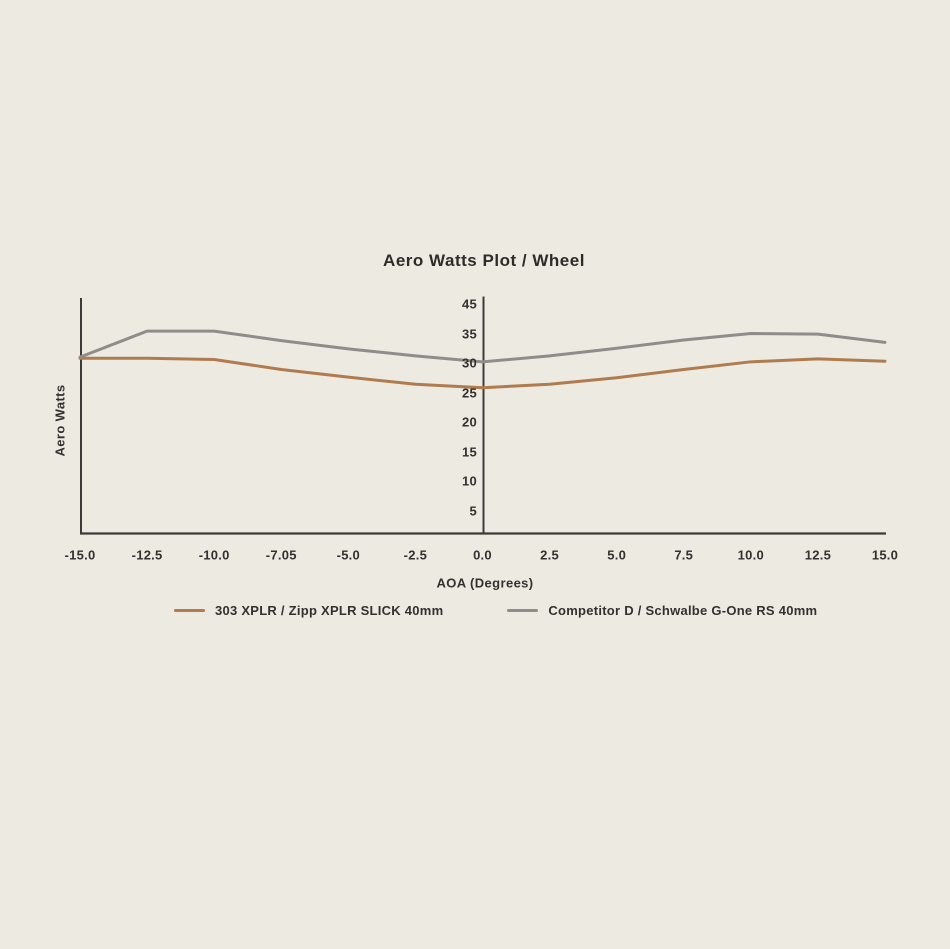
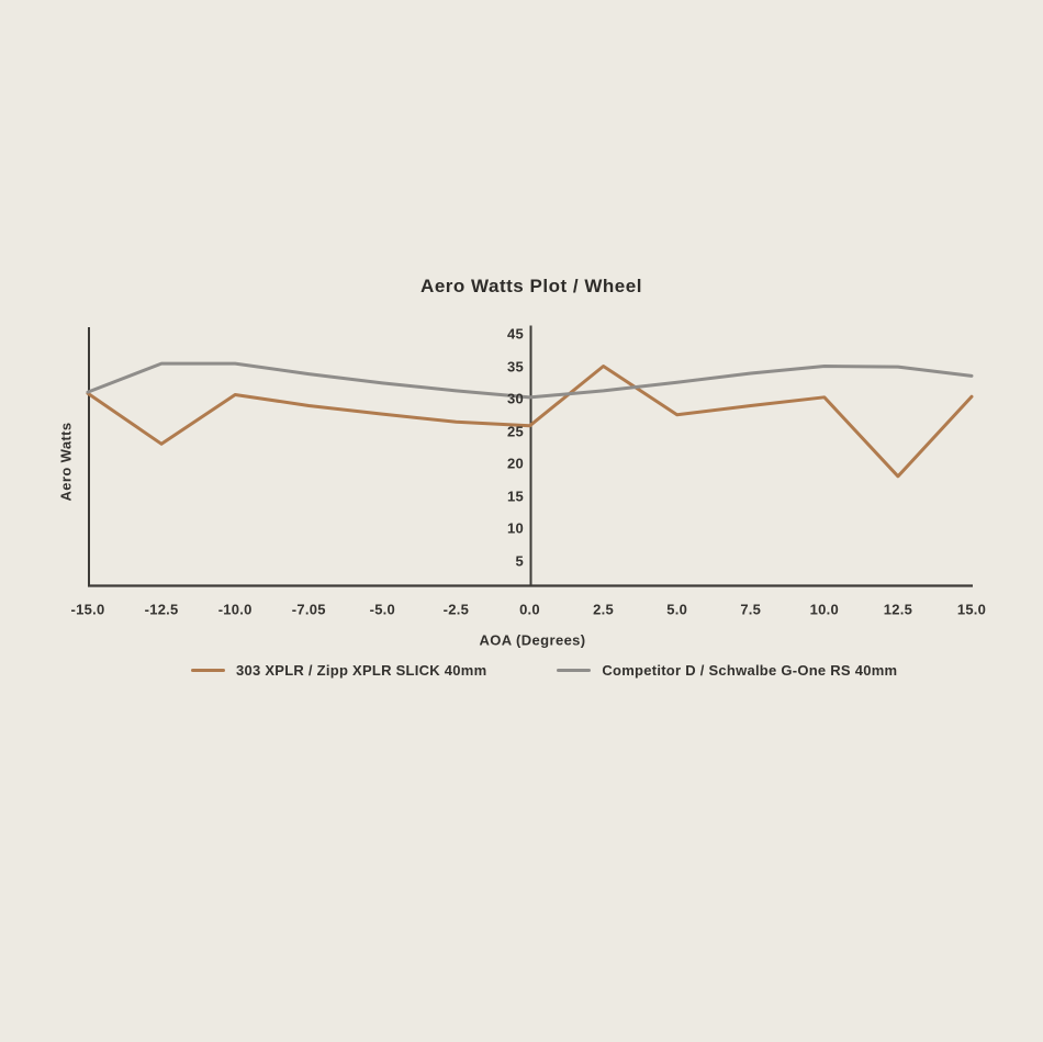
303 XPLR / Zipp XPLR SLICK 40mm/-12.5: 31 -> 23
303 XPLR / Zipp XPLR SLICK 40mm/2.5: 26 -> 35
303 XPLR / Zipp XPLR SLICK 40mm/12.5: 31 -> 18
